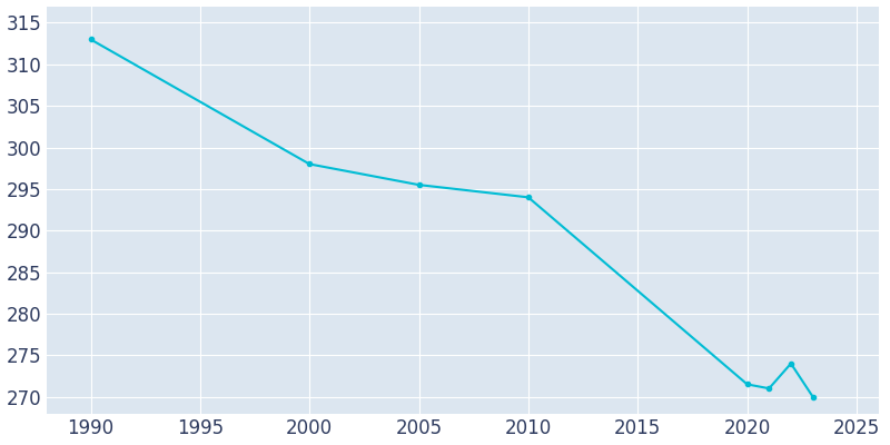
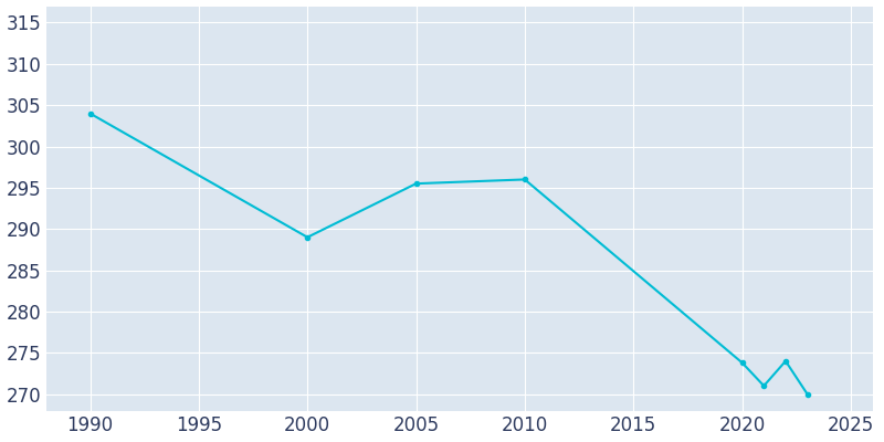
1990: 313.0 -> 304.0
2000: 298.0 -> 289.0
2010: 294.0 -> 296.0
2020: 271.5 -> 273.8
